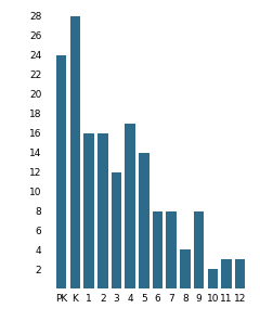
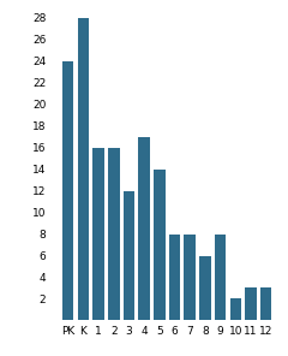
8: 4 -> 6
